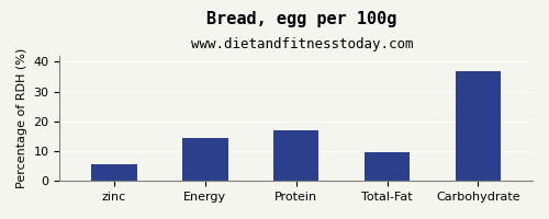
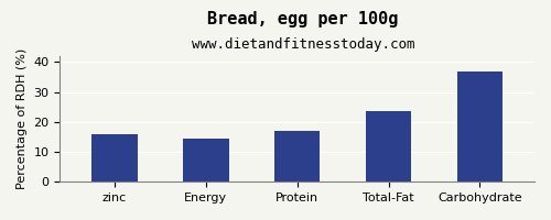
zinc: 5.5 -> 16.0
Total-Fat: 9.5 -> 23.5
